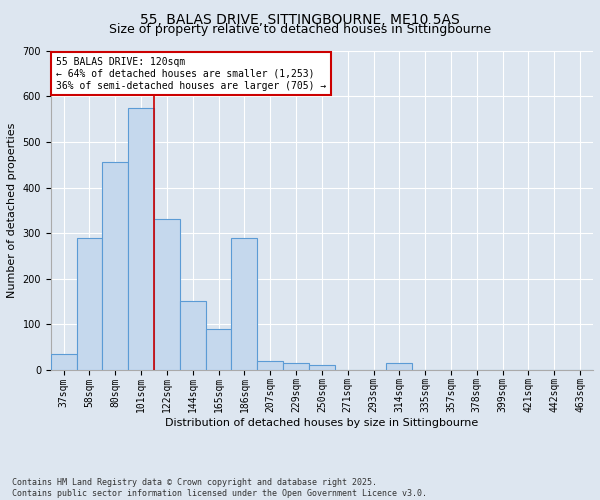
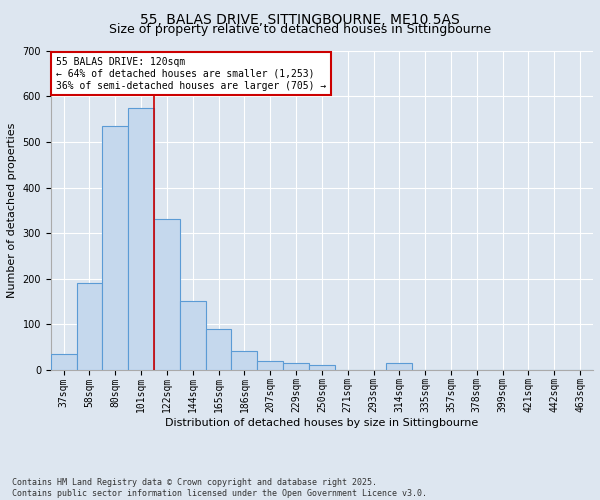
58sqm: 290 -> 190
80sqm: 455 -> 535
186sqm: 290 -> 40
